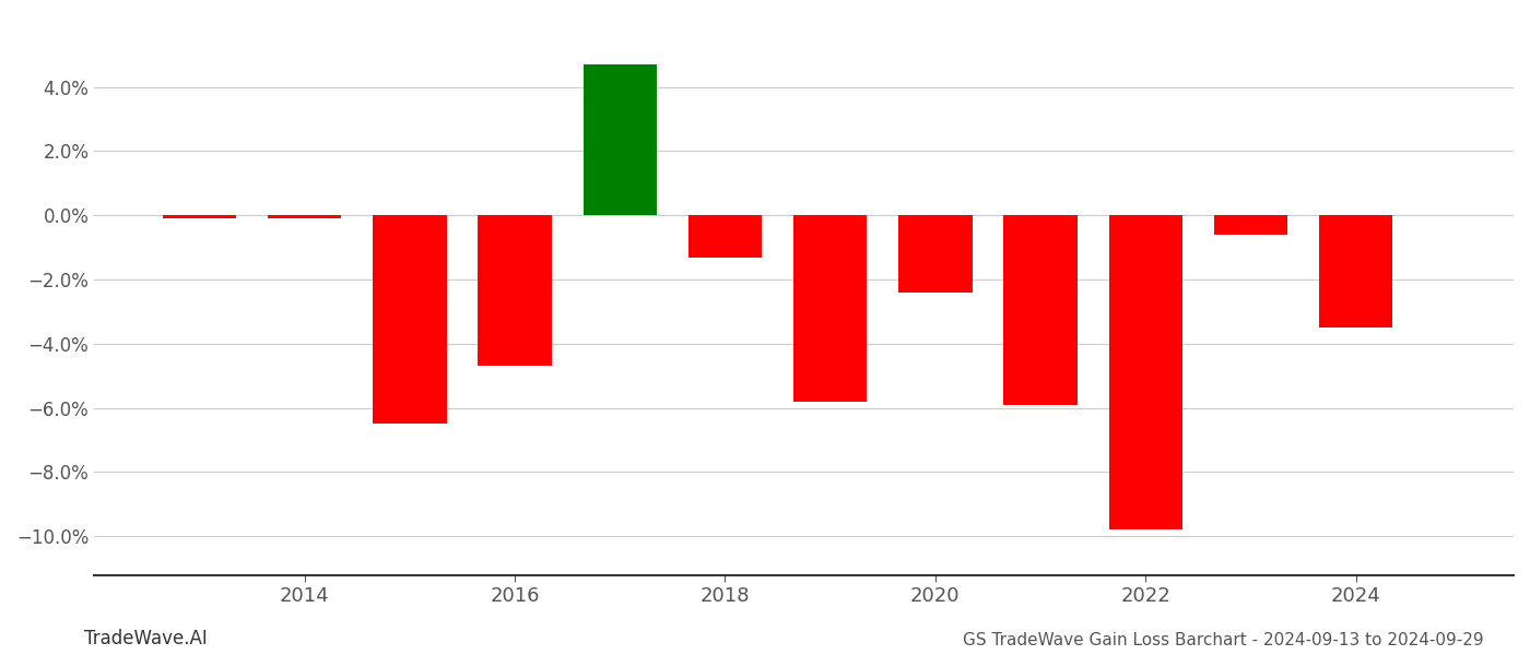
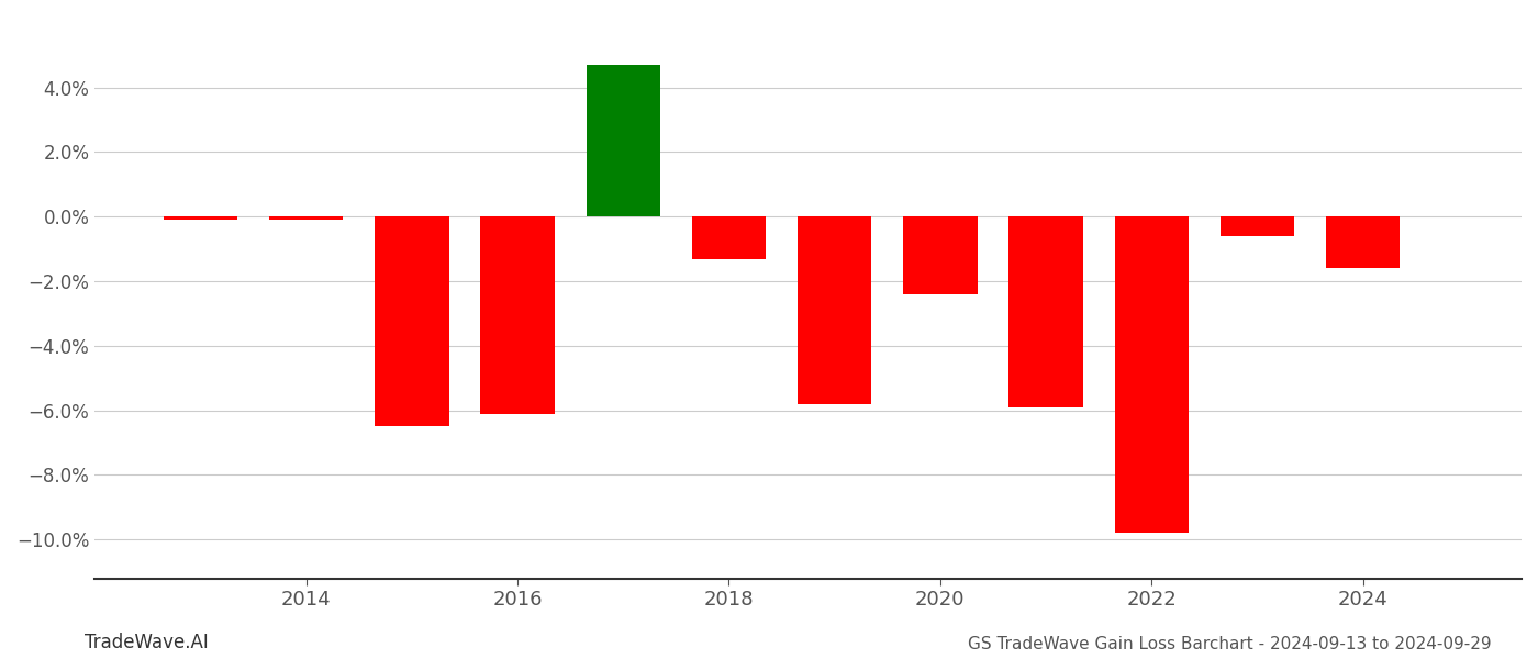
2016: -4.7% -> -6.1%
2024: -3.5% -> -1.6%
